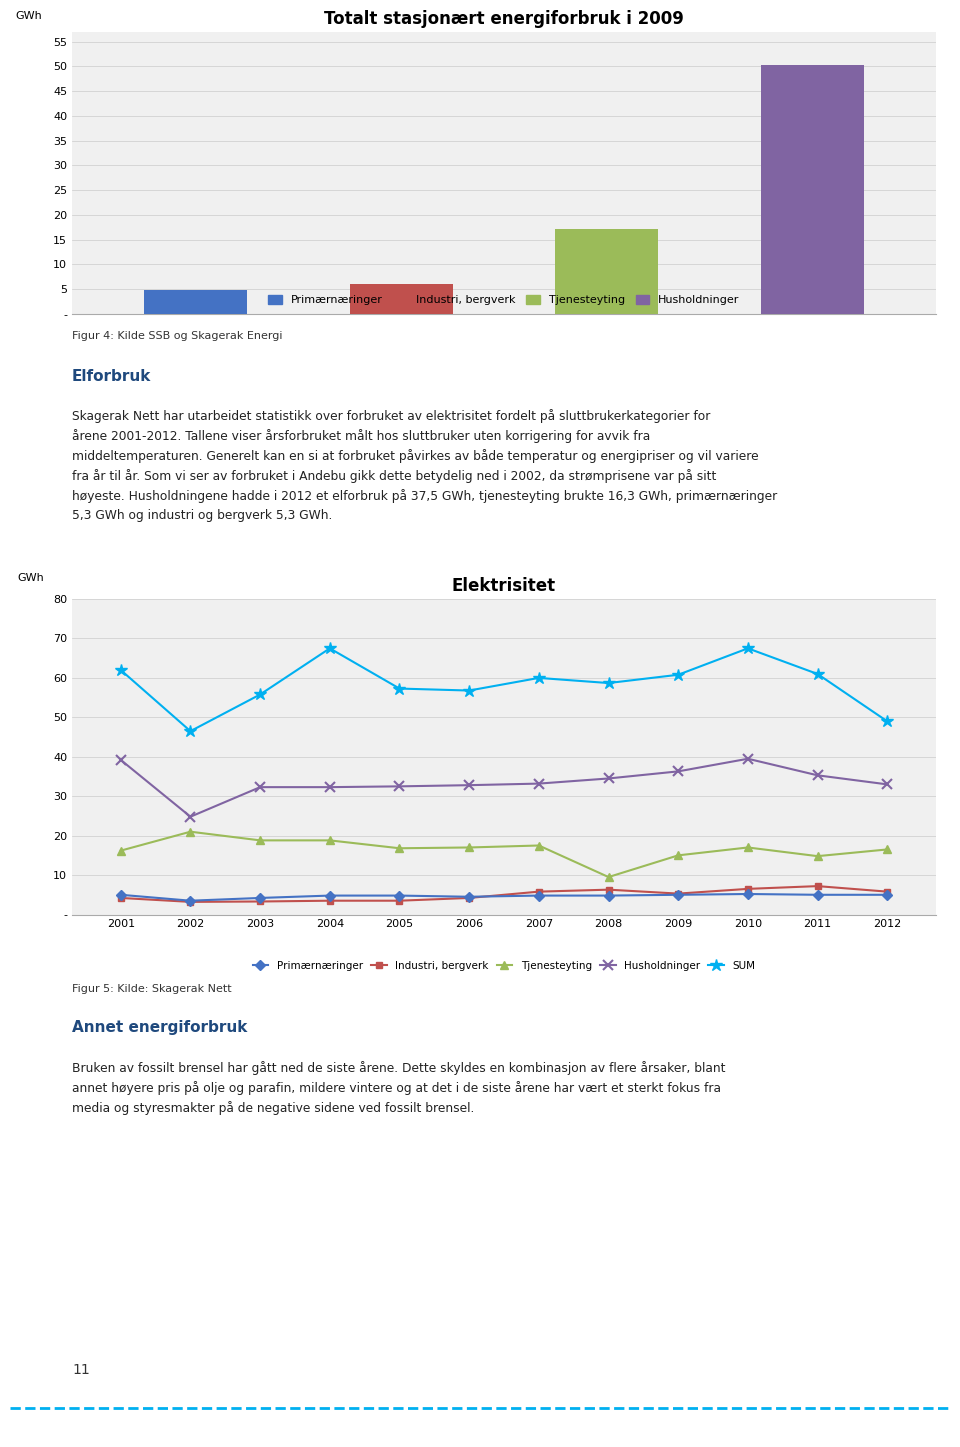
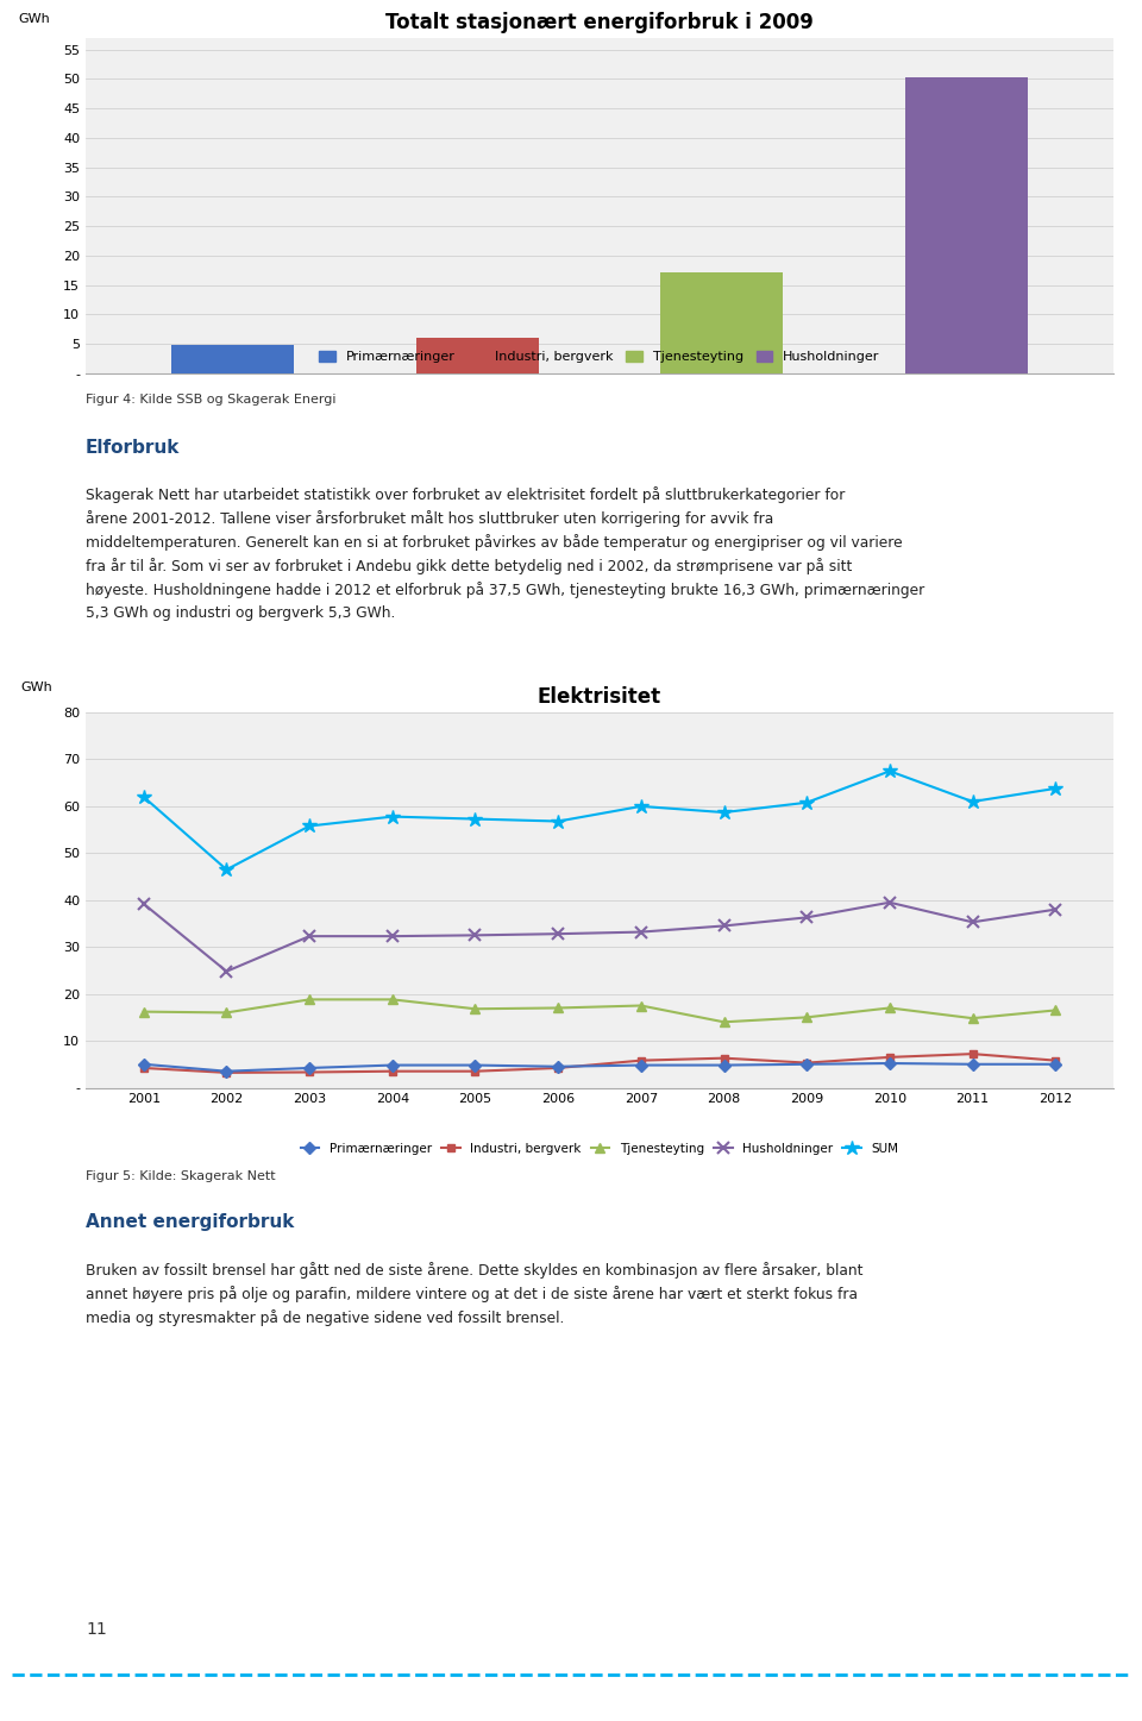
Elektrisitet/Tjenesteyting/2002: 21.0 -> 16.0
Elektrisitet/SUM/2004: 67.5 -> 57.8
Elektrisitet/Tjenesteyting/2008: 9.5 -> 14.0
Elektrisitet/Husholdninger/2012: 33.0 -> 38.0
Elektrisitet/SUM/2012: 49.0 -> 63.8
